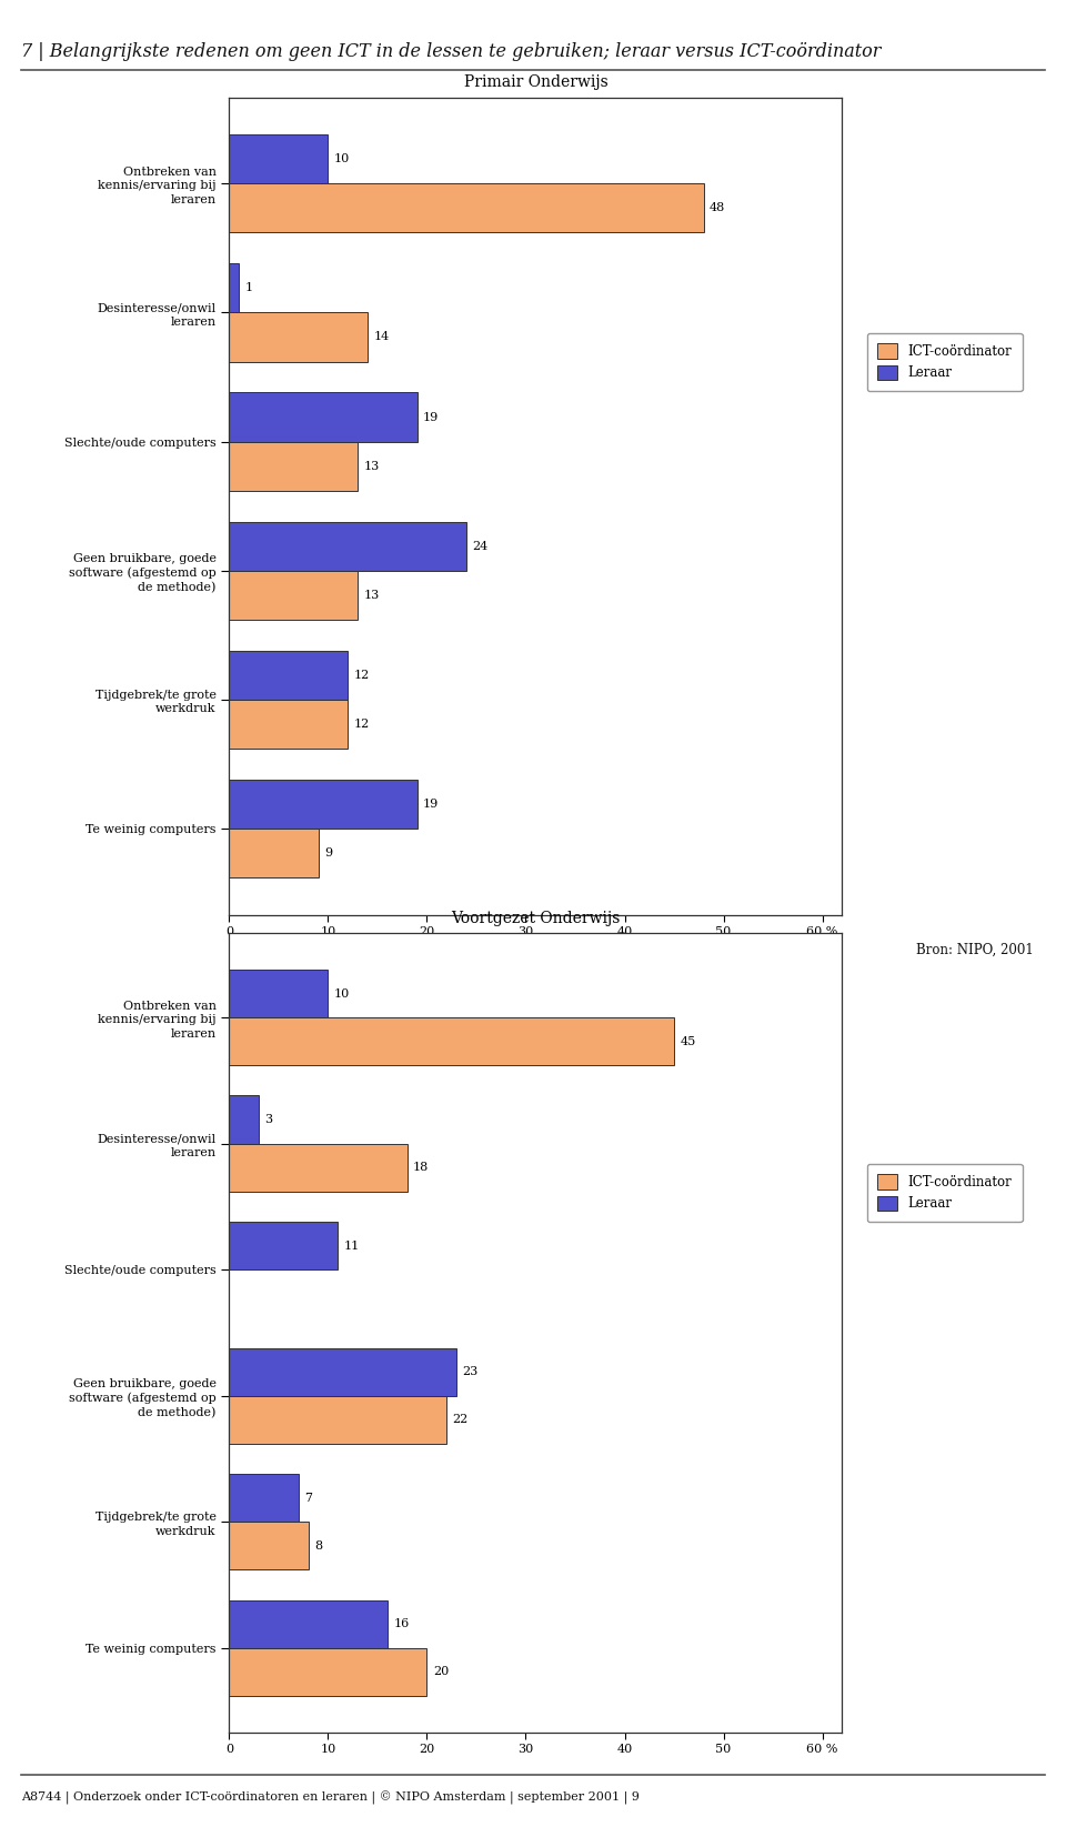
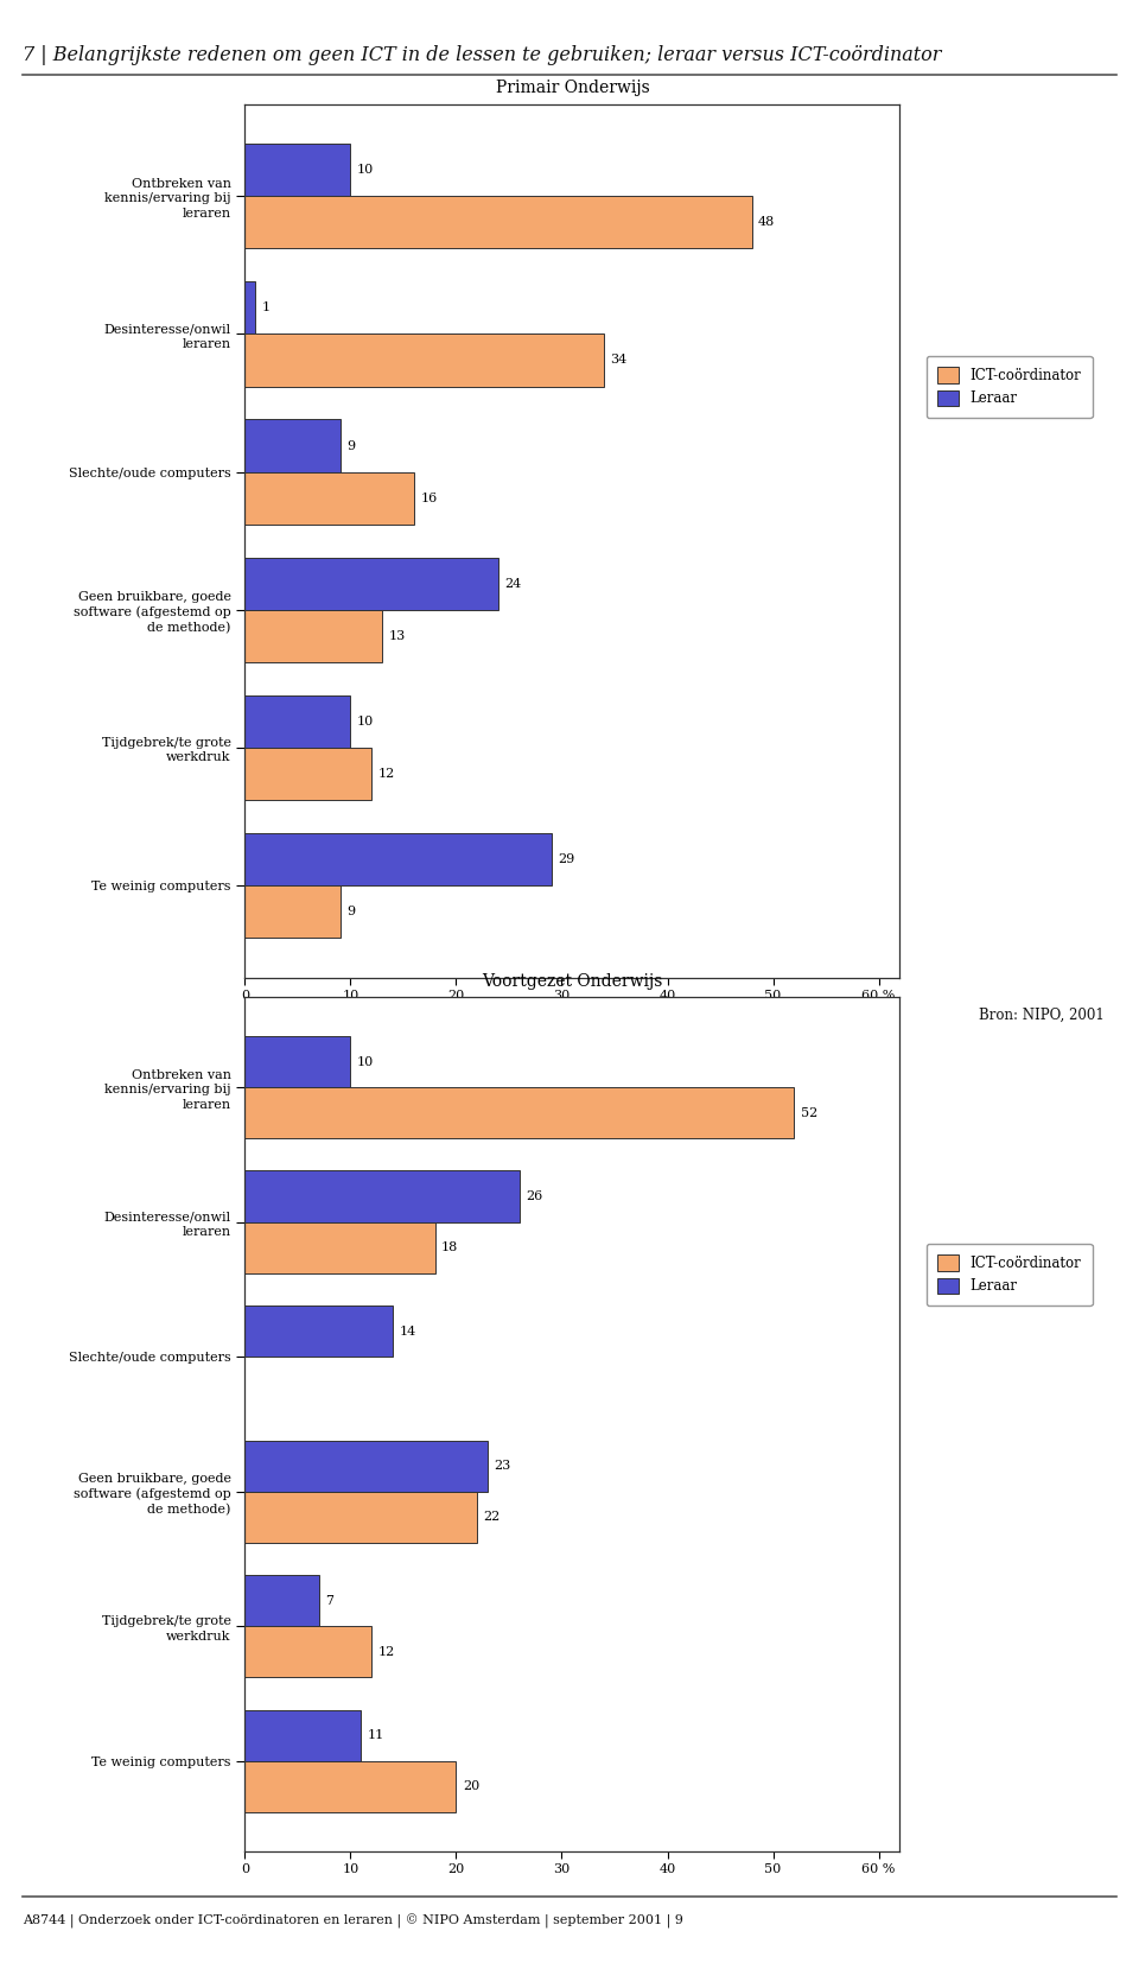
Primair Onderwijs/ICT-coördinator/Desinteresse/onwil leraren: 14 -> 34
Primair Onderwijs/Leraar/Slechte/oude computers: 19 -> 9
Primair Onderwijs/ICT-coördinator/Slechte/oude computers: 13 -> 16
Primair Onderwijs/Leraar/Tijdgebrek/te grote werkdruk: 12 -> 10
Primair Onderwijs/Leraar/Te weinig computers: 19 -> 29
Voortgezet Onderwijs/ICT-coördinator/Ontbreken van kennis/ervaring bij leraren: 45 -> 52
Voortgezet Onderwijs/Leraar/Desinteresse/onwil leraren: 3 -> 26
Voortgezet Onderwijs/Leraar/Slechte/oude computers: 11 -> 14
Voortgezet Onderwijs/ICT-coördinator/Tijdgebrek/te grote werkdruk: 8 -> 12
Voortgezet Onderwijs/Leraar/Te weinig computers: 16 -> 11
